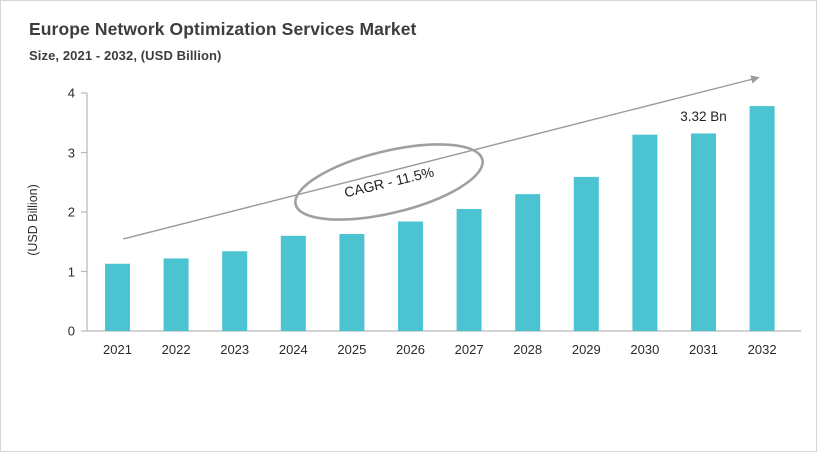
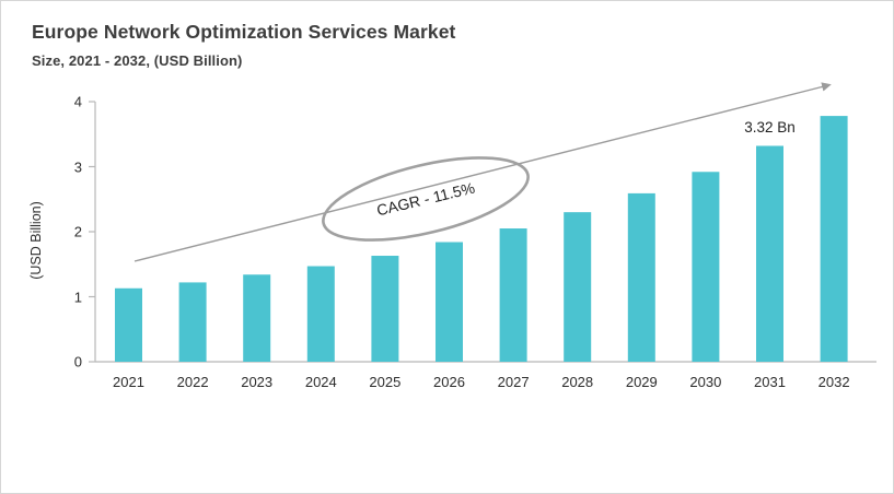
2024: 1.6 -> 1.5
2030: 3.3 -> 2.9
